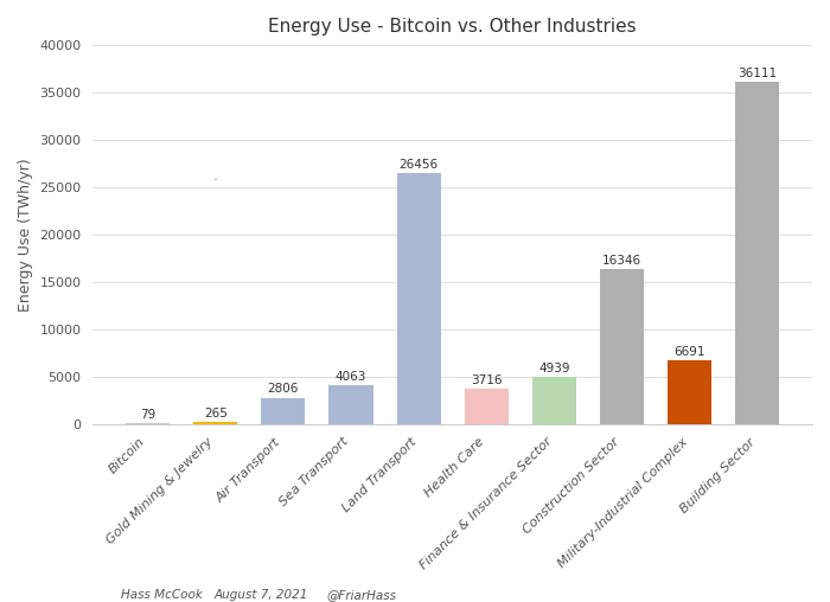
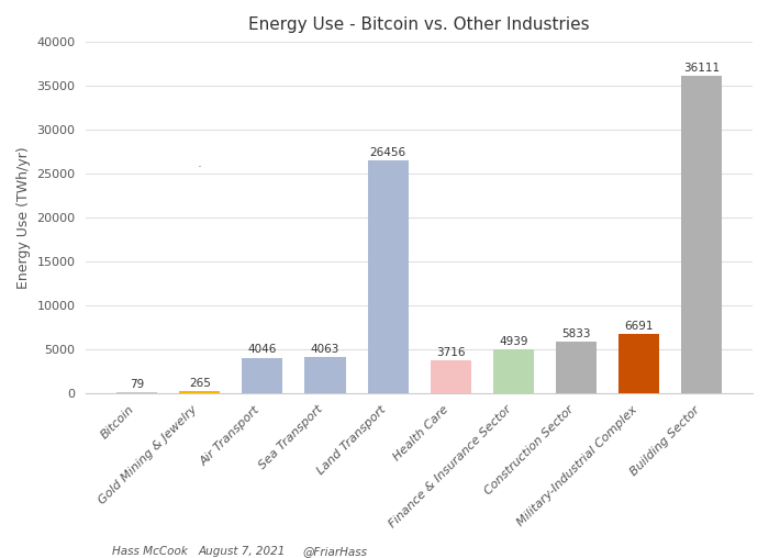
Air Transport: 2806 -> 4046
Construction Sector: 16346 -> 5833
